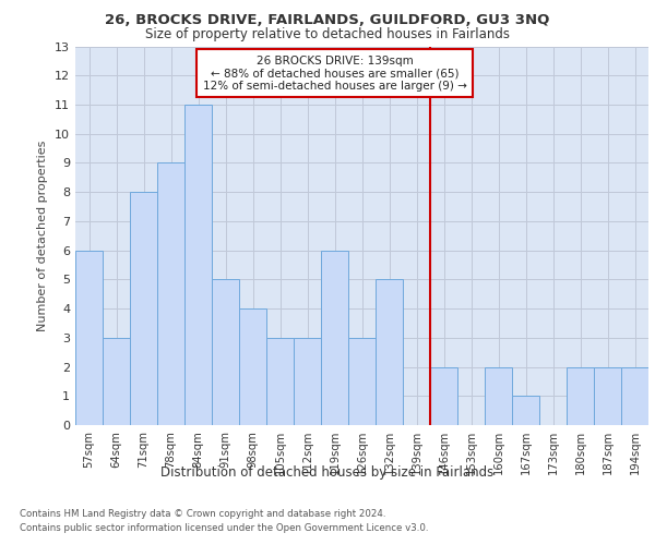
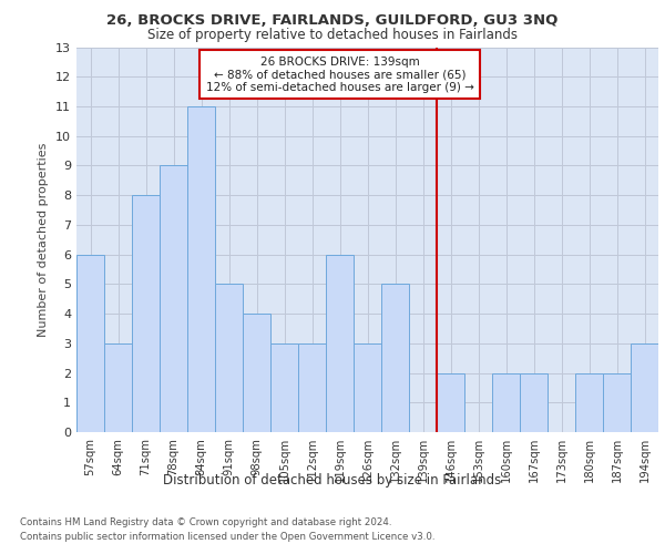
167sqm: 1 -> 2
194sqm: 2 -> 3
